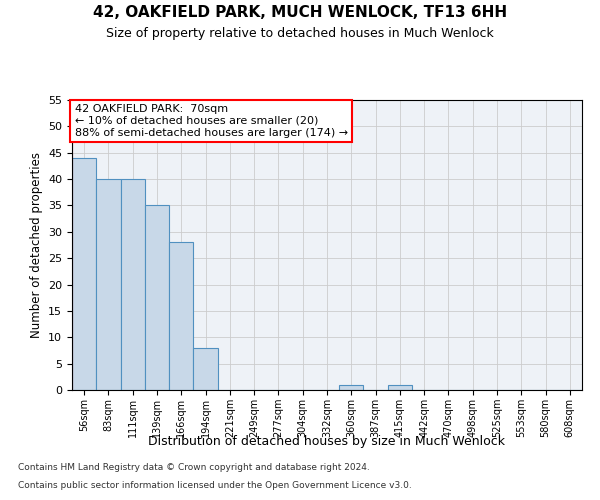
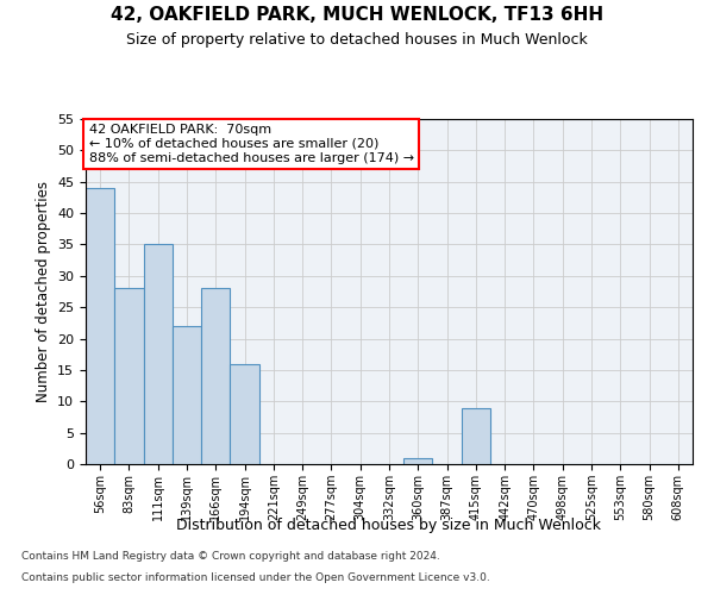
83sqm: 40 -> 28
111sqm: 40 -> 35
139sqm: 35 -> 22
194sqm: 8 -> 16
415sqm: 1 -> 9
